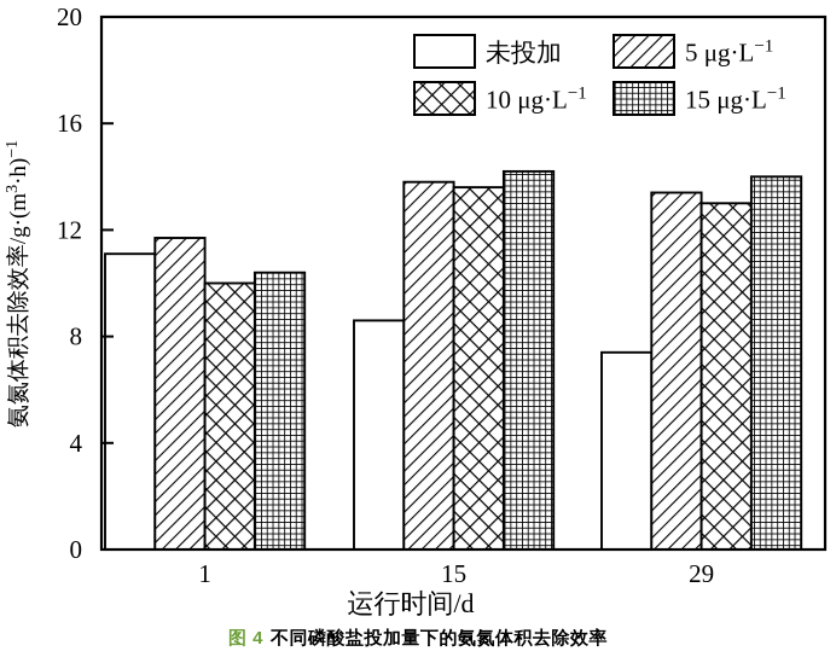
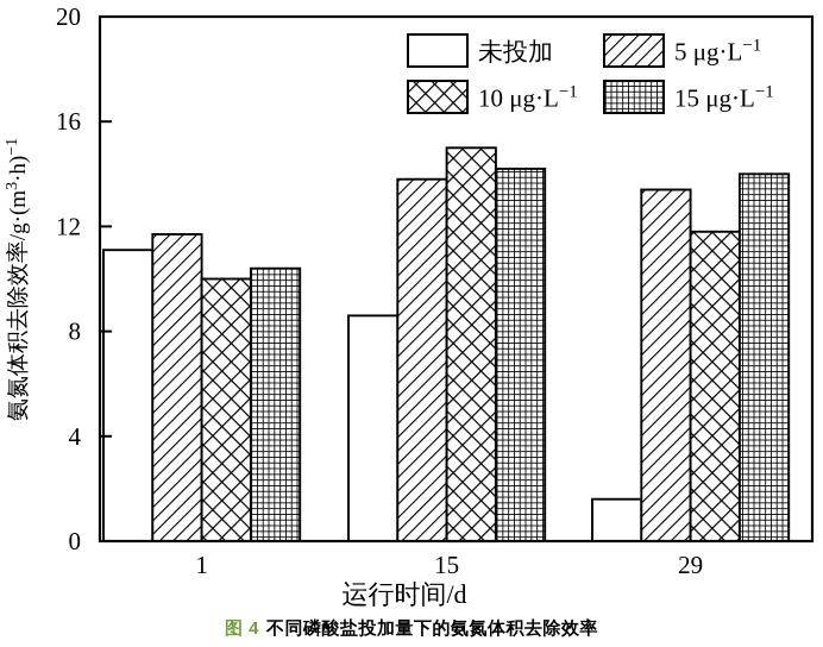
10 μg·L−1/15: 13.6 -> 15.0
未投加/29: 7.4 -> 1.6
10 μg·L−1/29: 13.0 -> 11.8
